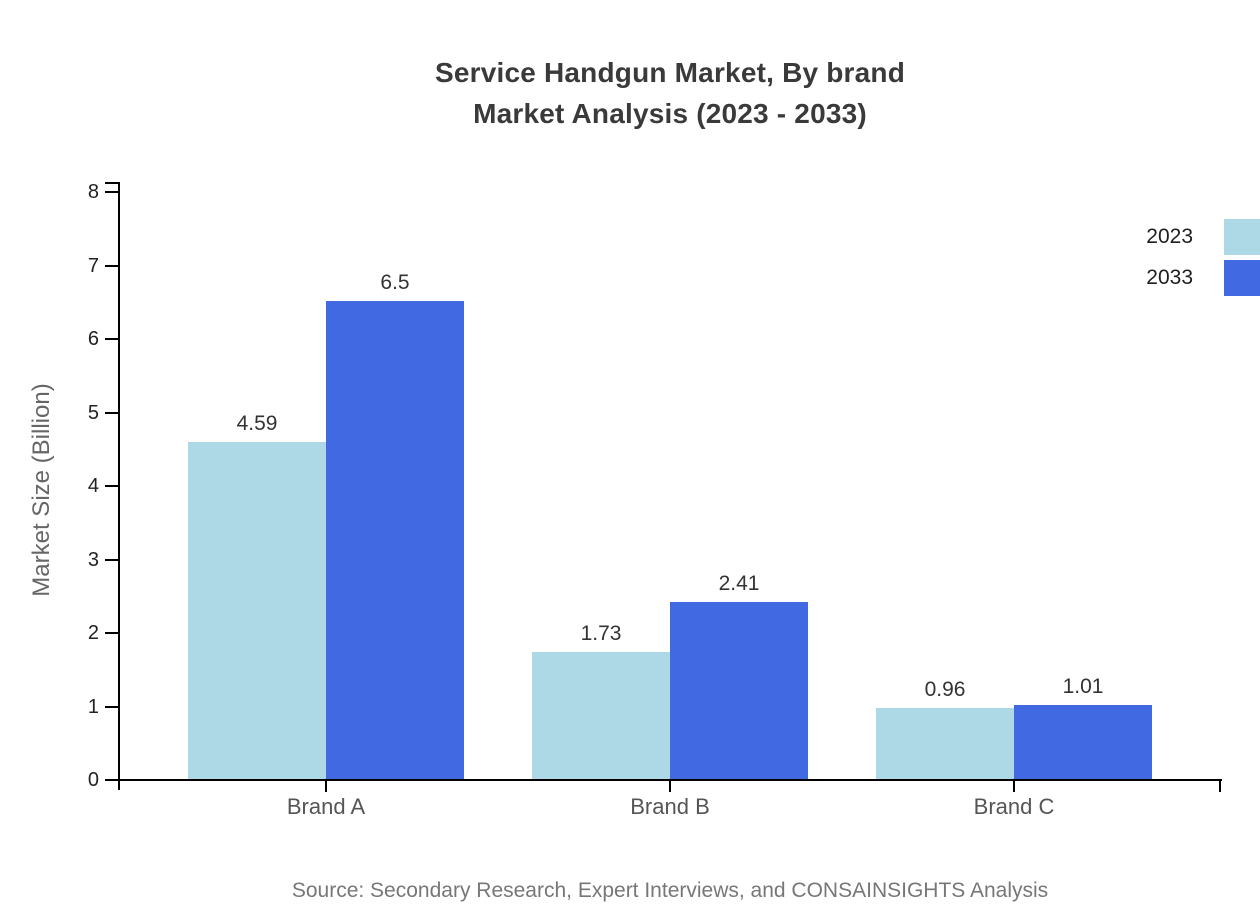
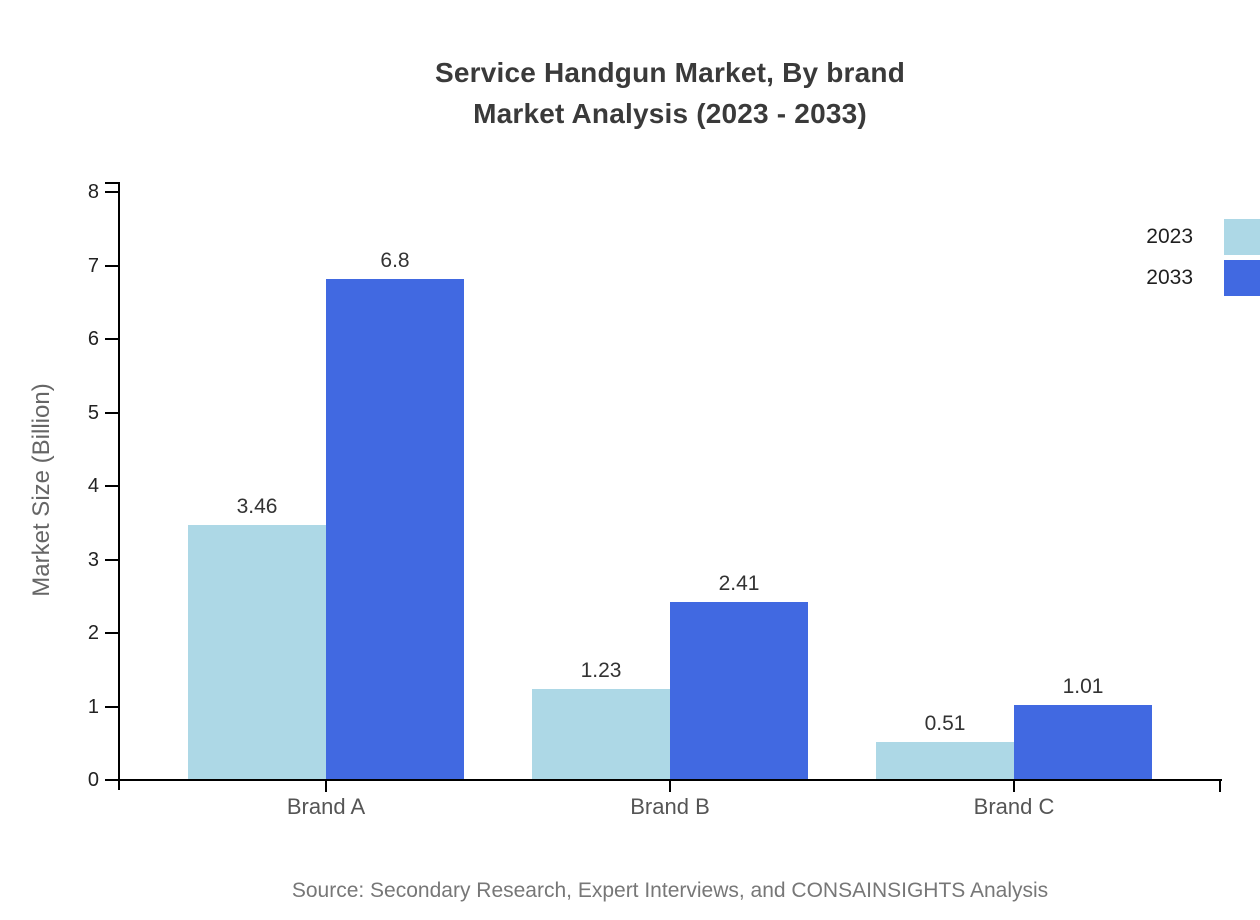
2023/Brand A: 4.59 -> 3.46
2033/Brand A: 6.5 -> 6.8
2023/Brand B: 1.73 -> 1.23
2023/Brand C: 0.96 -> 0.51
